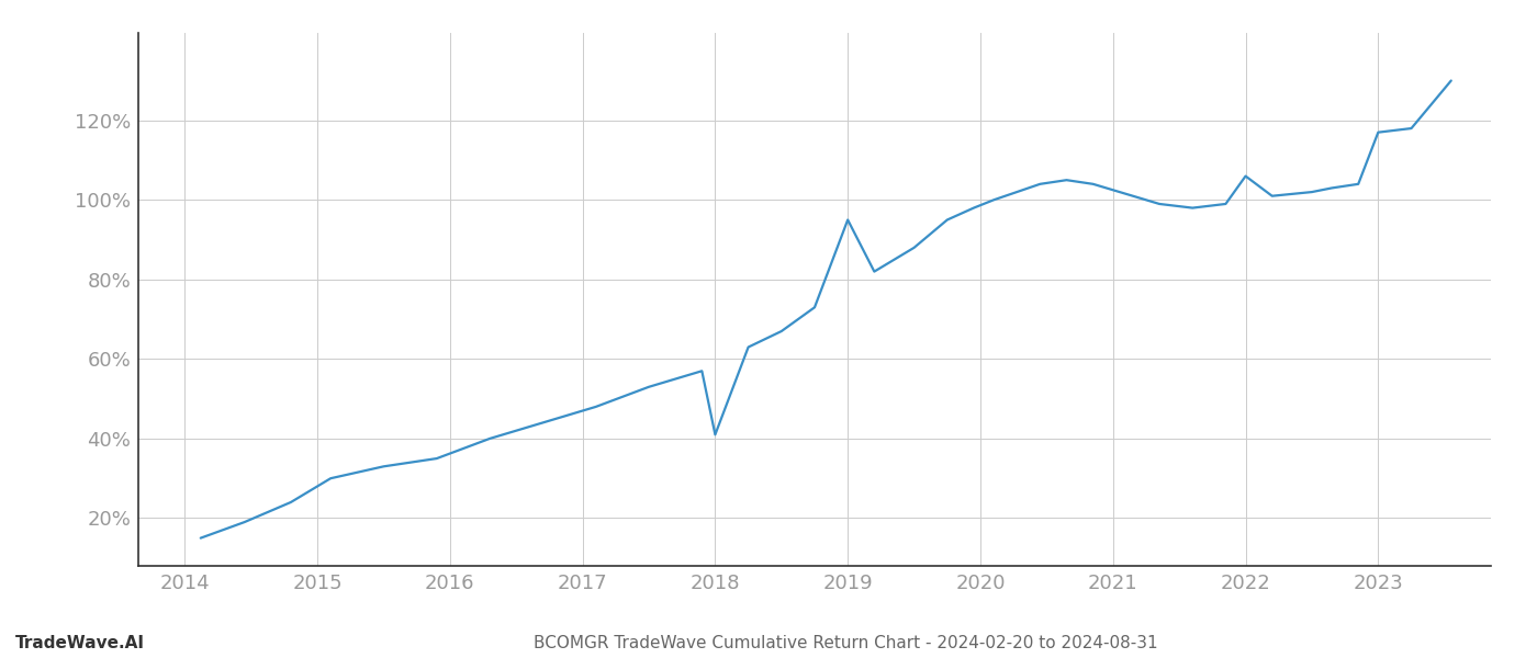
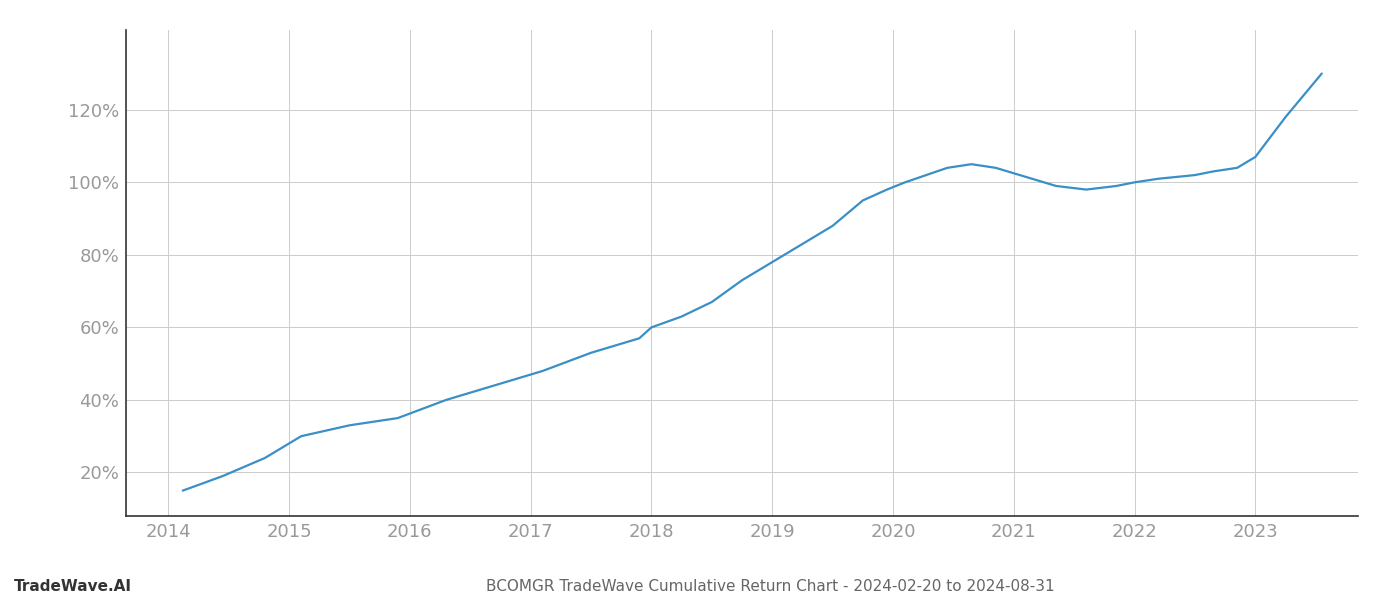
2018: 41% -> 60%
2019: 95% -> 78%
2022: 106% -> 100%
2023: 117% -> 107%
